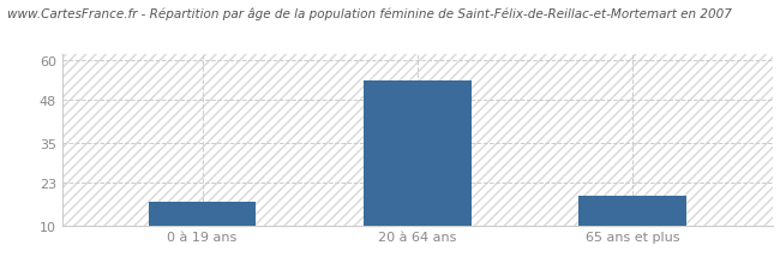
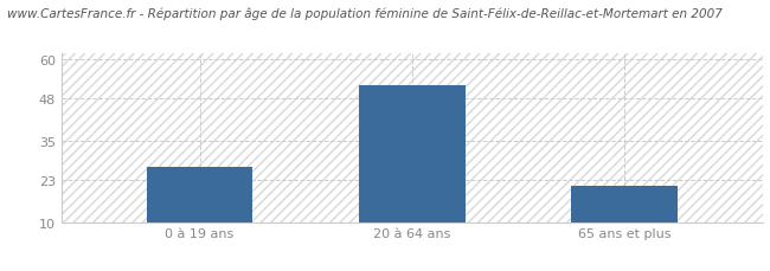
0 à 19 ans: 17 -> 27
20 à 64 ans: 54 -> 52
65 ans et plus: 19 -> 21
